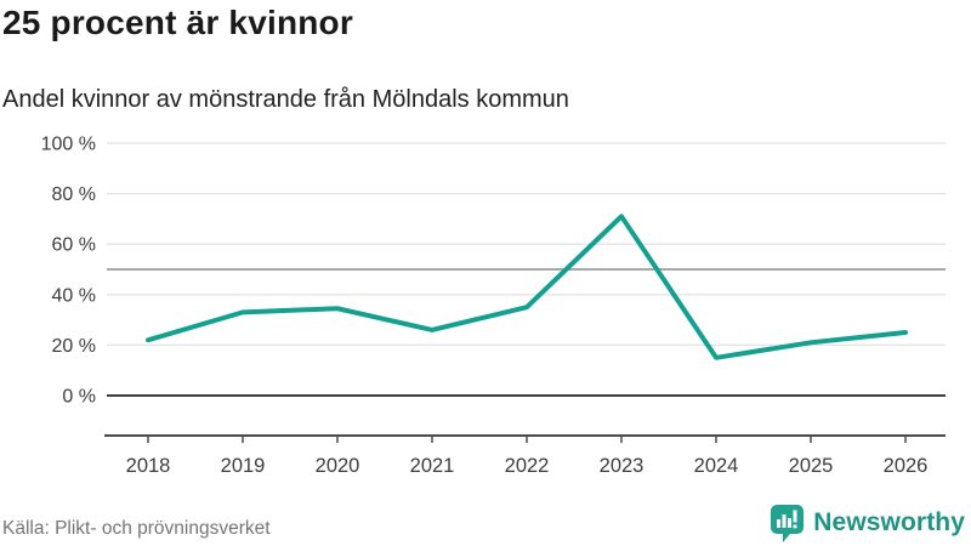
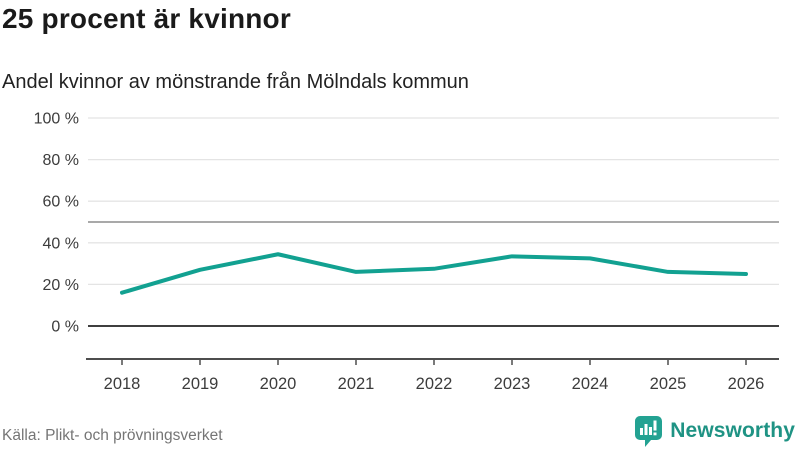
2018: 22% -> 16%
2019: 33% -> 27%
2022: 35% -> 28%
2023: 71% -> 34%
2024: 15% -> 32%
2025: 21% -> 26%
